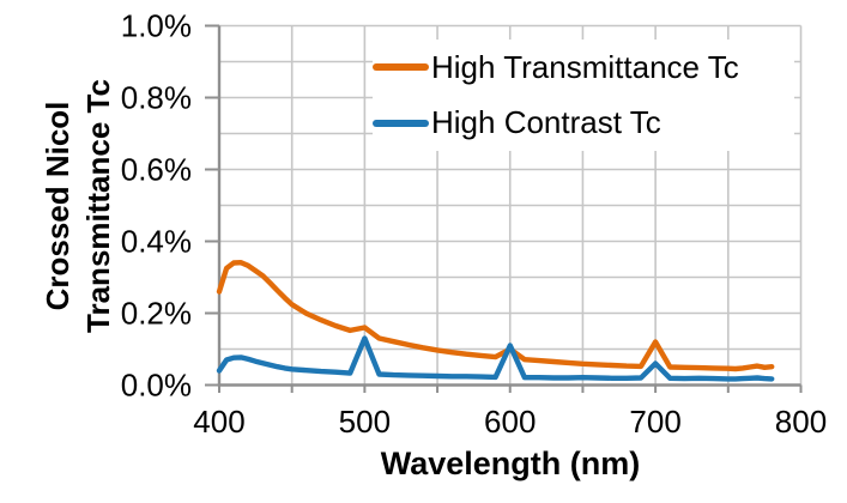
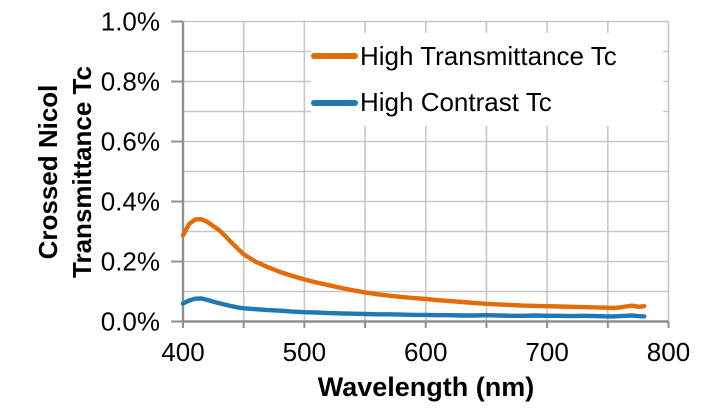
High Transmittance Tc/400: 0.26% -> 0.29%
High Contrast Tc/400: 0.04% -> 0.06%
High Transmittance Tc/500: 0.16% -> 0.14%
High Contrast Tc/500: 0.13% -> 0.03%
High Transmittance Tc/600: 0.10% -> 0.07%
High Contrast Tc/600: 0.11% -> 0.02%
High Transmittance Tc/700: 0.12% -> 0.05%
High Contrast Tc/700: 0.06% -> 0.02%
